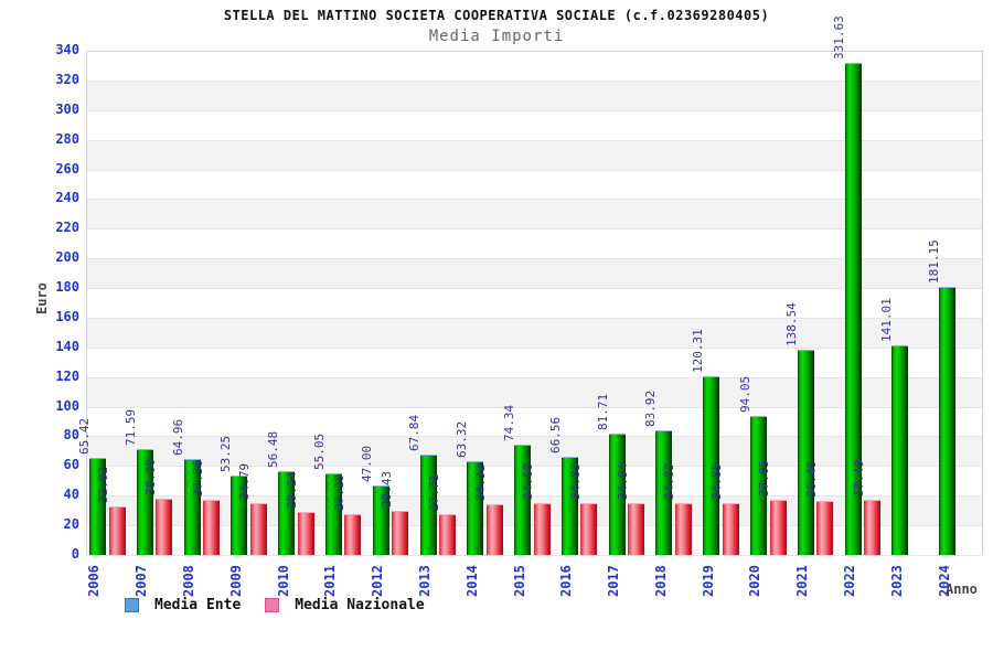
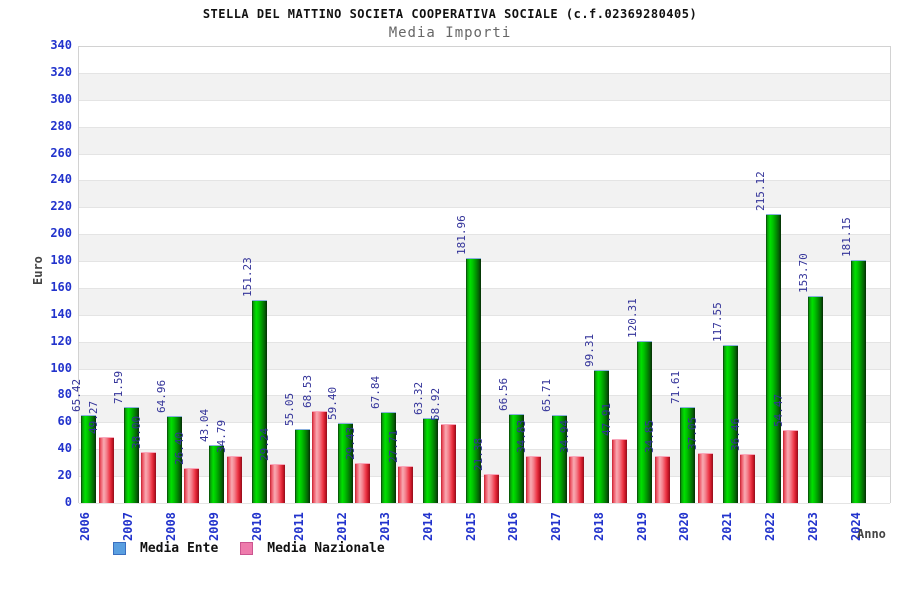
Media Nazionale/2006: 32.82 -> 49.27
Media Nazionale/2008: 37.36 -> 26.40
Media Ente/2009: 53.25 -> 43.04
Media Ente/2010: 56.48 -> 151.23
Media Nazionale/2011: 27.19 -> 68.53
Media Ente/2012: 47.00 -> 59.40
Media Nazionale/2014: 34.32 -> 58.92
Media Ente/2015: 74.34 -> 181.96
Media Nazionale/2015: 34.68 -> 21.38
Media Ente/2017: 81.71 -> 65.71
Media Ente/2018: 83.92 -> 99.31
Media Nazionale/2018: 34.83 -> 47.91
Media Ente/2020: 94.05 -> 71.61
Media Ente/2021: 138.54 -> 117.55
Media Ente/2022: 331.63 -> 215.12
Media Nazionale/2022: 37.49 -> 54.47
Media Ente/2023: 141.01 -> 153.70
